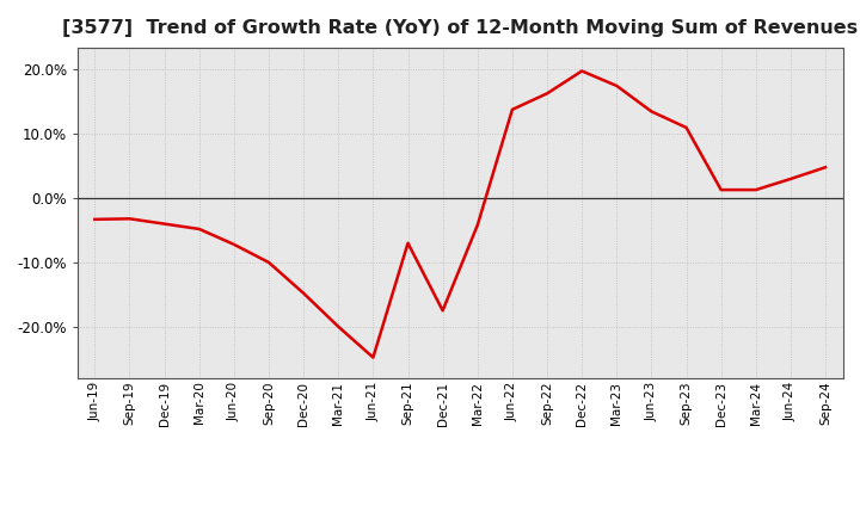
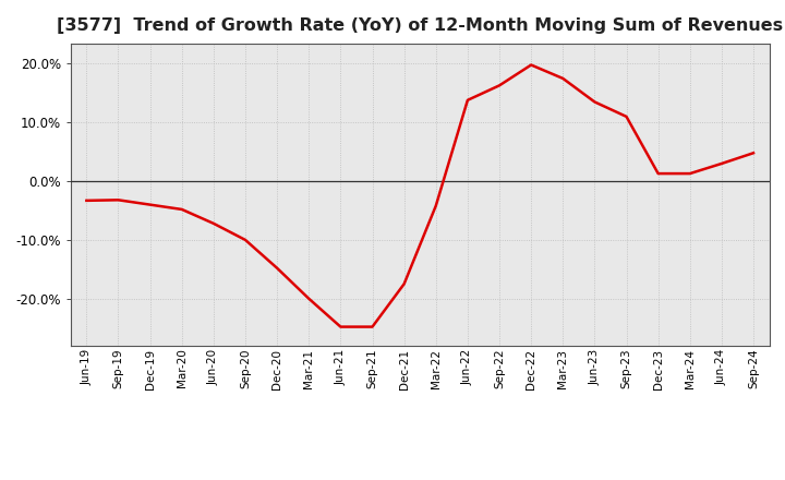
Sep-21: -7.0% -> -24.8%
